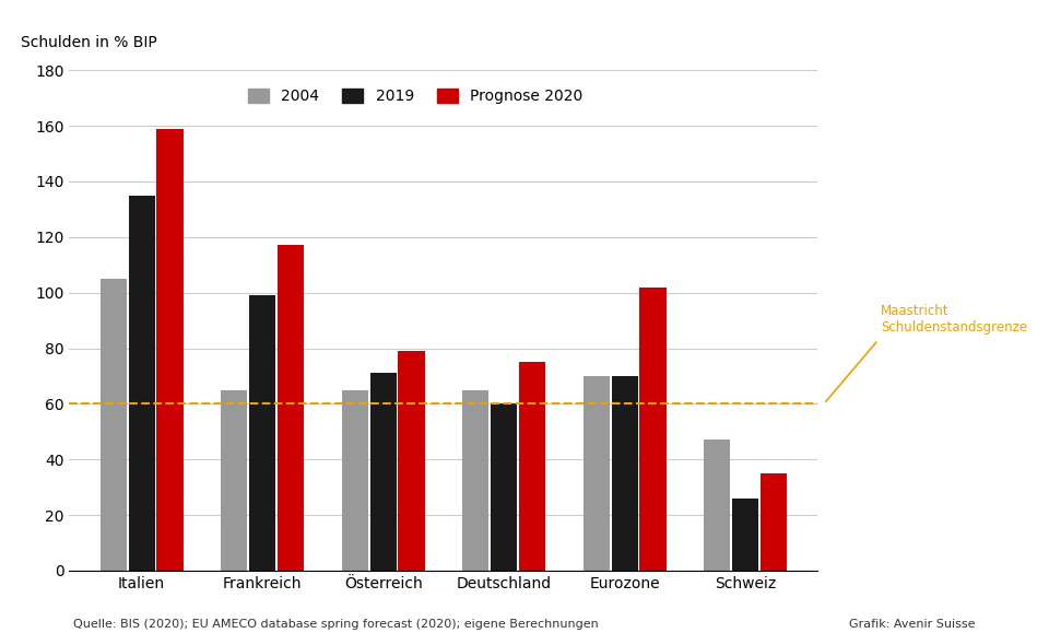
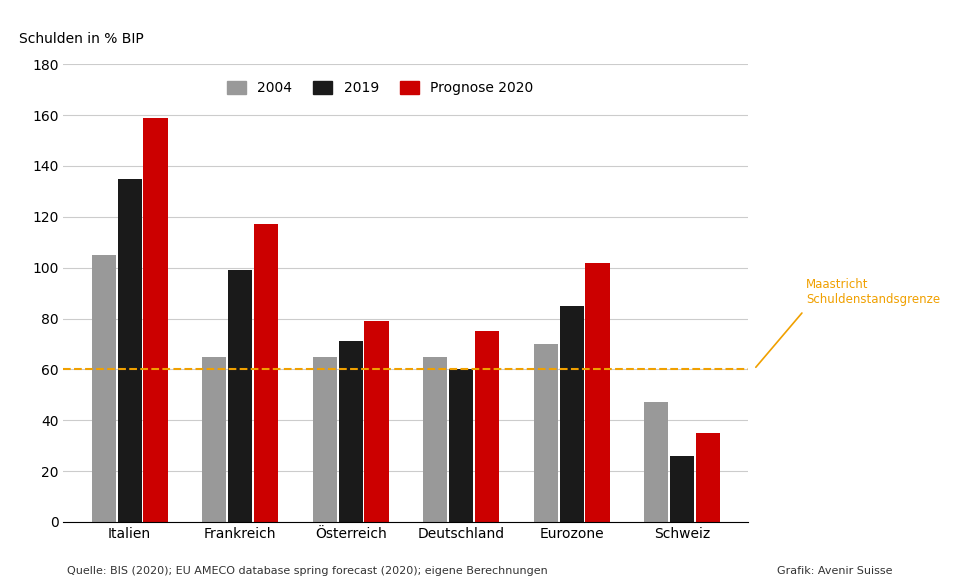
2019/Eurozone: 70 -> 85
